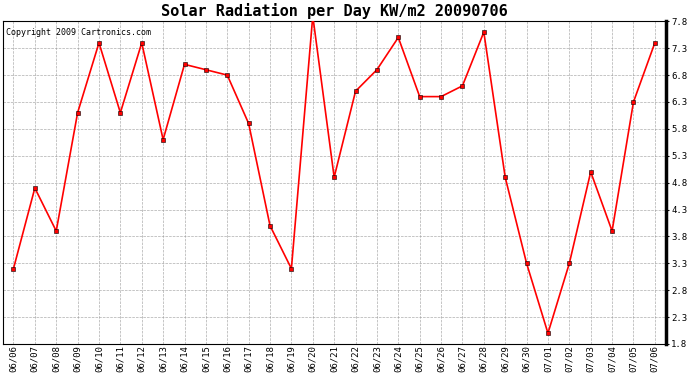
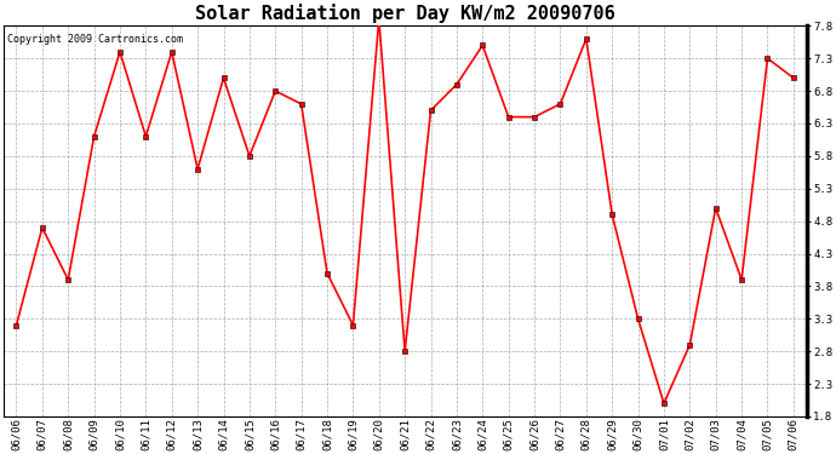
06/15: 6.9 -> 5.8
06/17: 5.9 -> 6.6
06/21: 4.9 -> 2.8
07/02: 3.3 -> 2.9
07/05: 6.3 -> 7.3
07/06: 7.4 -> 7.0
